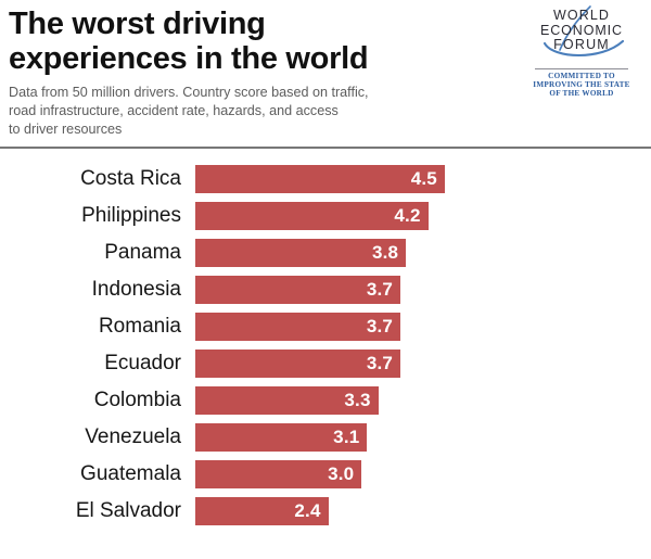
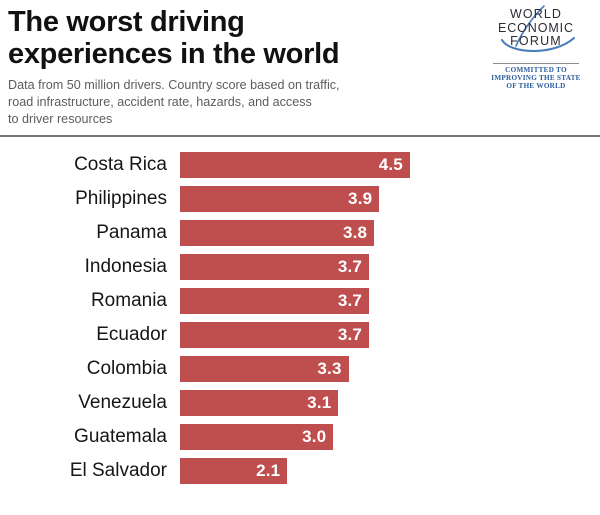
Philippines: 4.2 -> 3.9
El Salvador: 2.4 -> 2.1
